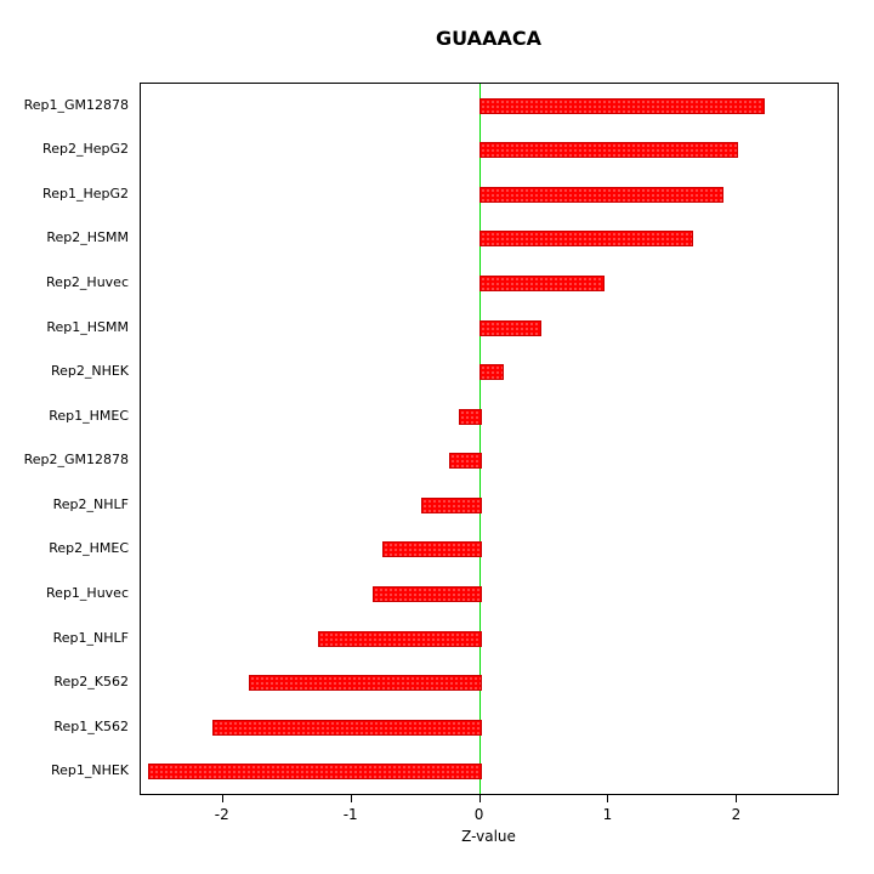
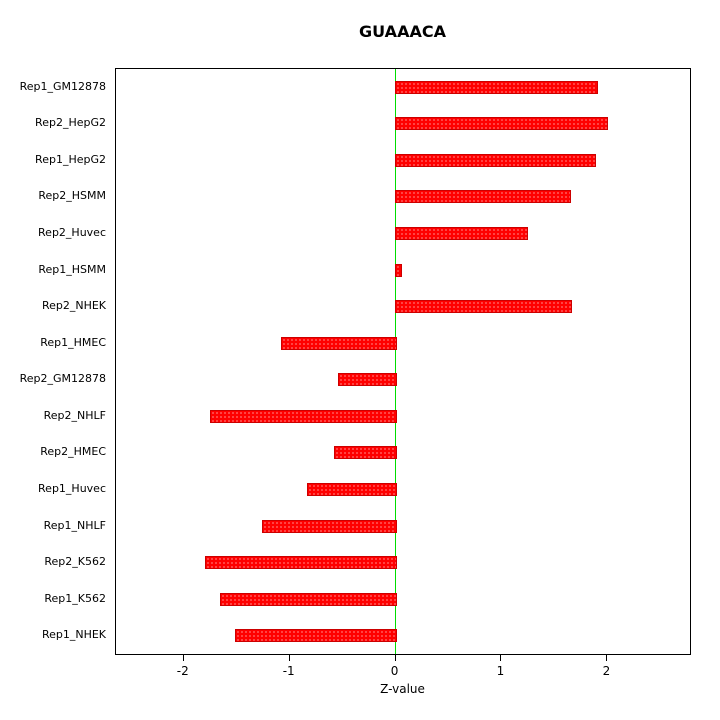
Rep1_GM12878: 2.20 -> 1.90
Rep2_Huvec: 0.96 -> 1.24
Rep1_HSMM: 0.47 -> 0.05
Rep2_NHEK: 0.17 -> 1.66
Rep1_HMEC: -0.16 -> -1.07
Rep2_GM12878: -0.23 -> -0.53
Rep2_NHLF: -0.45 -> -1.74
Rep2_HMEC: -0.75 -> -0.57
Rep1_K562: -2.07 -> -1.65
Rep1_NHEK: -2.57 -> -1.51
